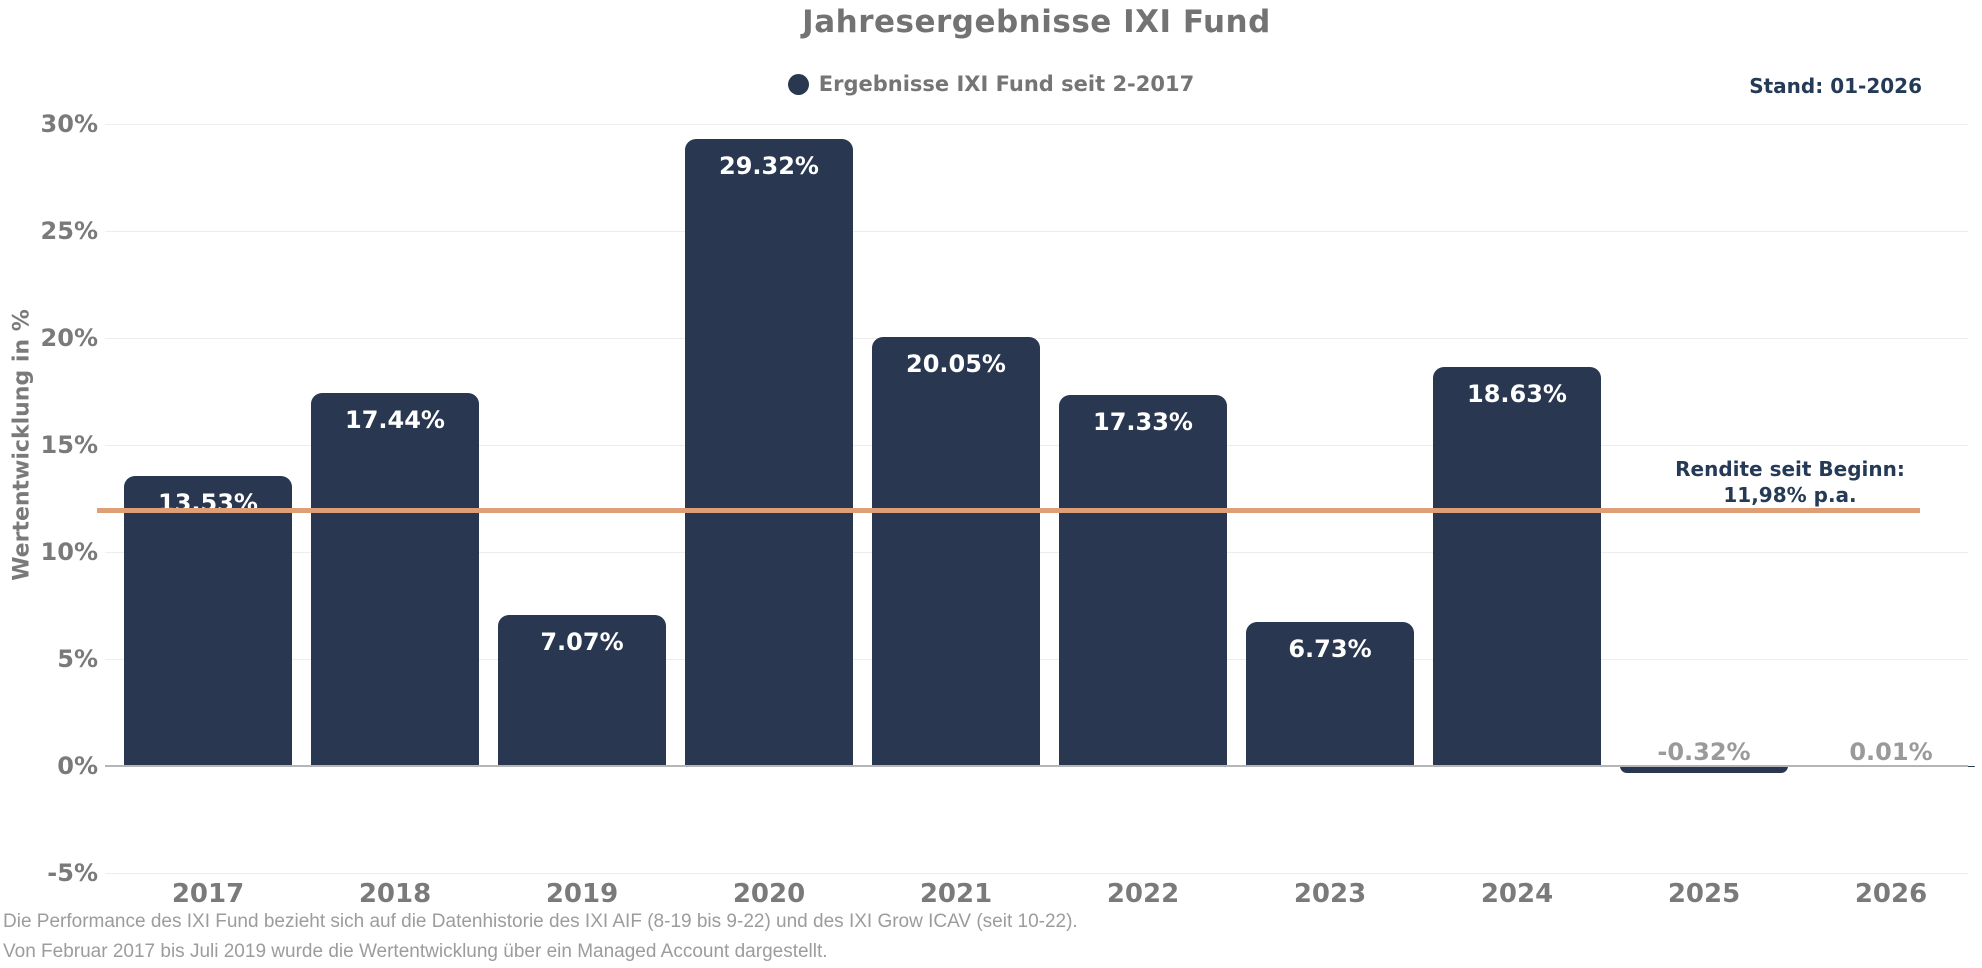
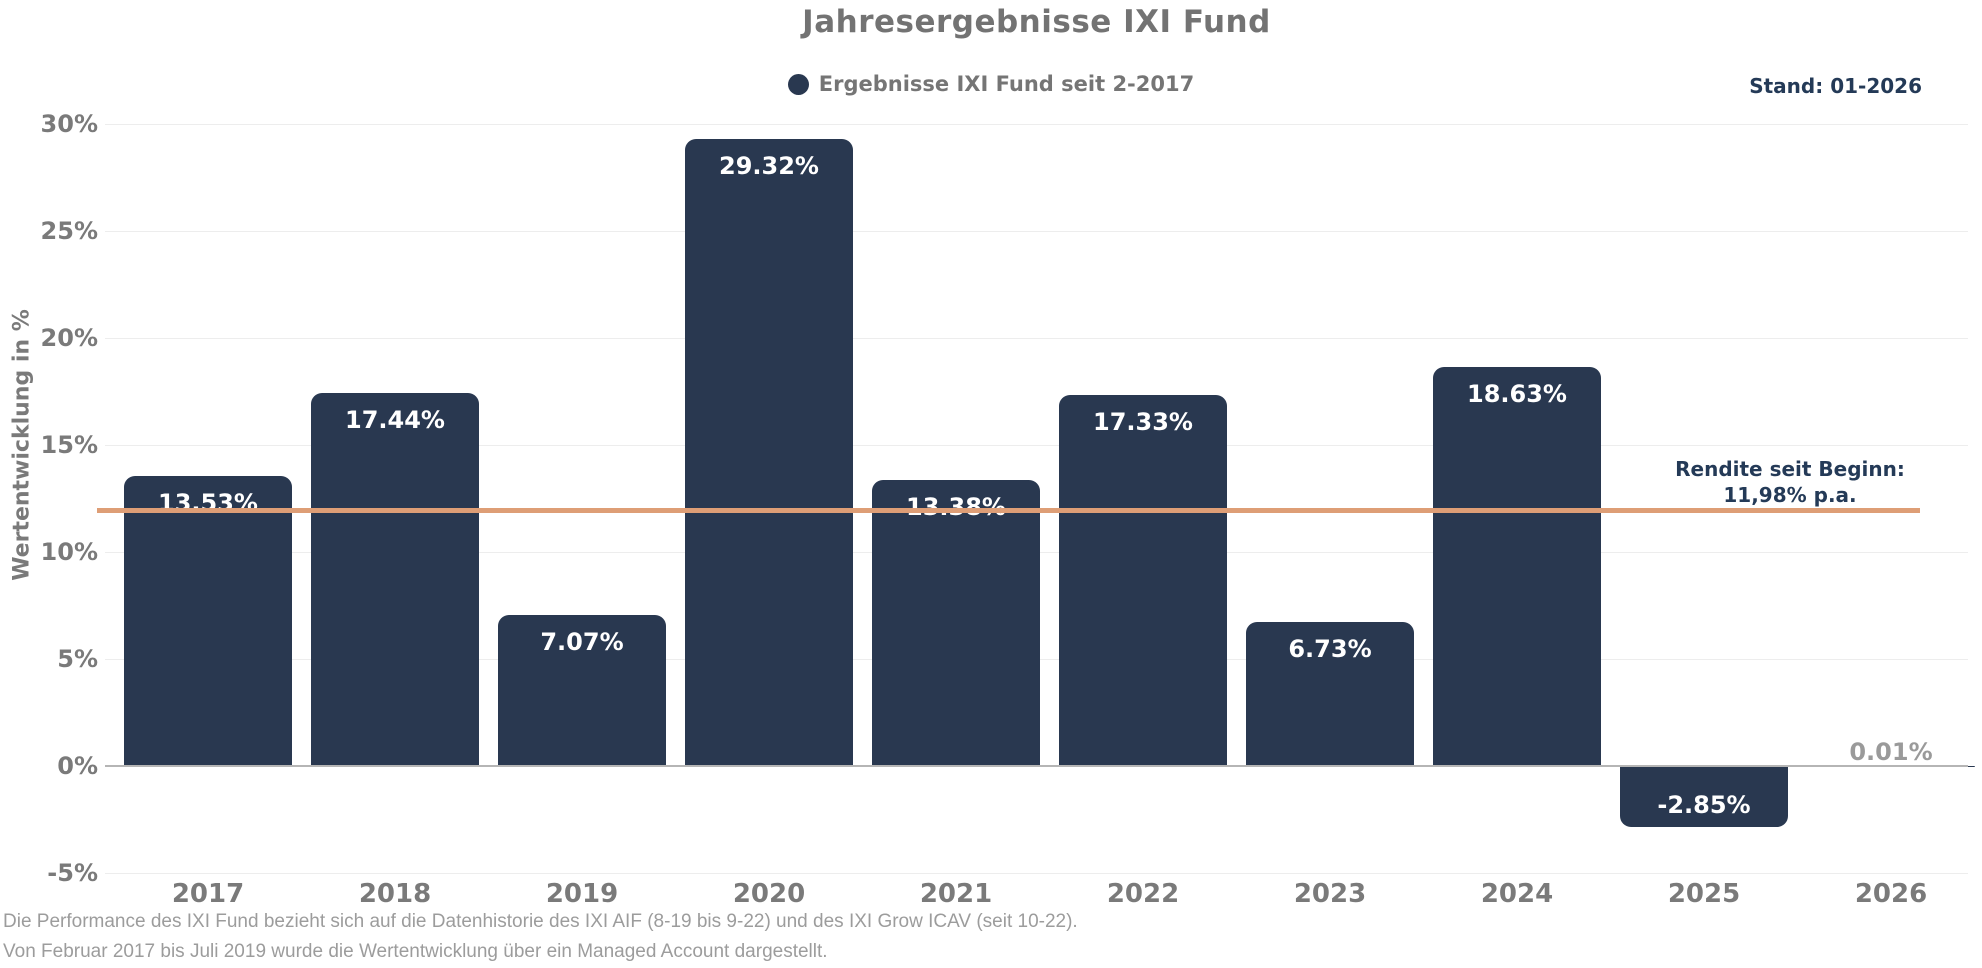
2021: 20.05% -> 13.38%
2025: -0.32% -> -2.85%
